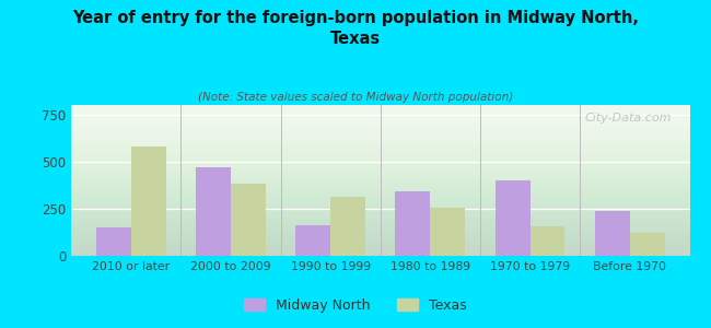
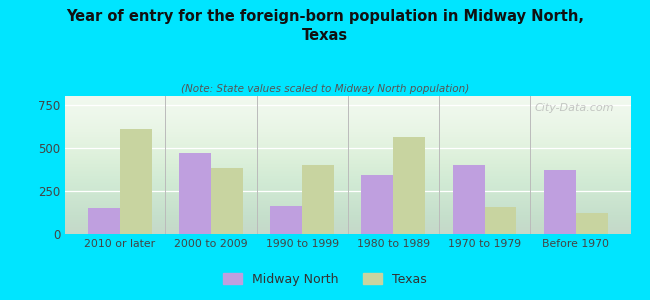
Texas/2010 or later: 580 -> 610
Texas/1990 to 1999: 320 -> 400
Texas/1980 to 1989: 260 -> 560
Midway North/Before 1970: 240 -> 370
